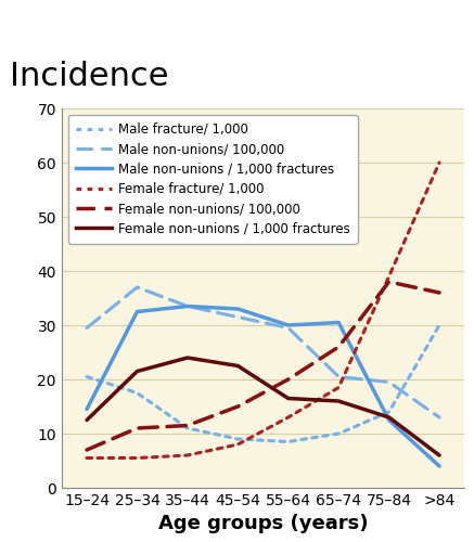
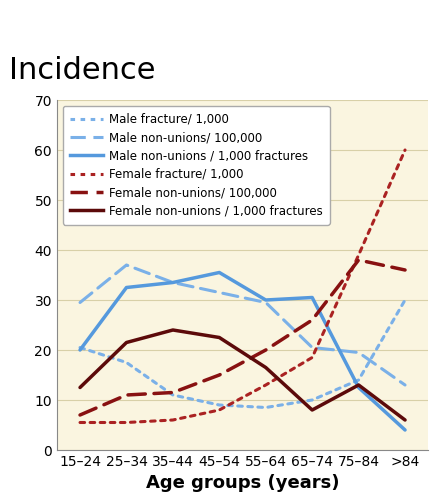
Male non-unions / 1,000 fractures/15–24: 14.5 -> 20.0
Male non-unions / 1,000 fractures/45–54: 33.0 -> 35.5
Female non-unions / 1,000 fractures/65–74: 16.0 -> 8.0
